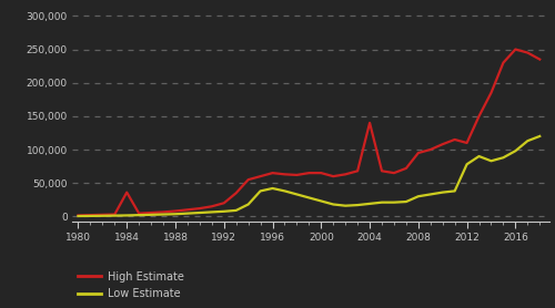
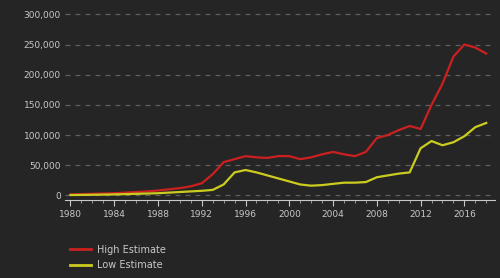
High Estimate/1984: 36,000 -> 4,000
High Estimate/2004: 140,000 -> 72,000
